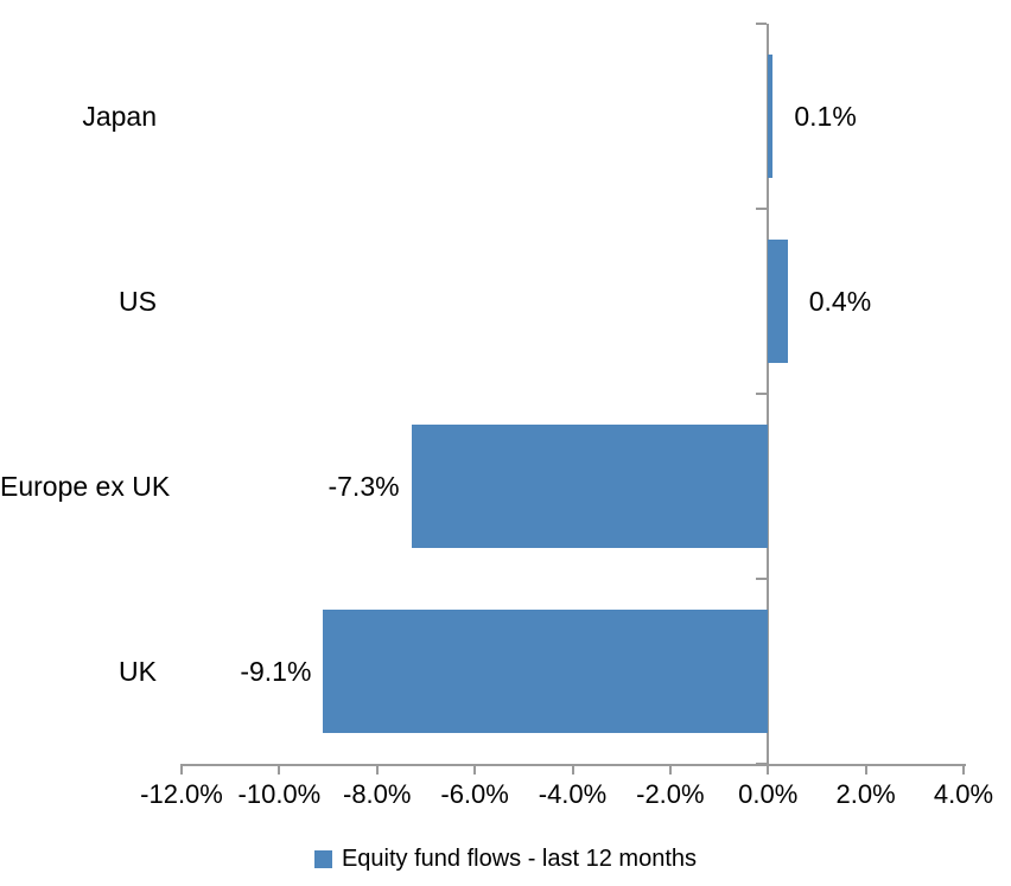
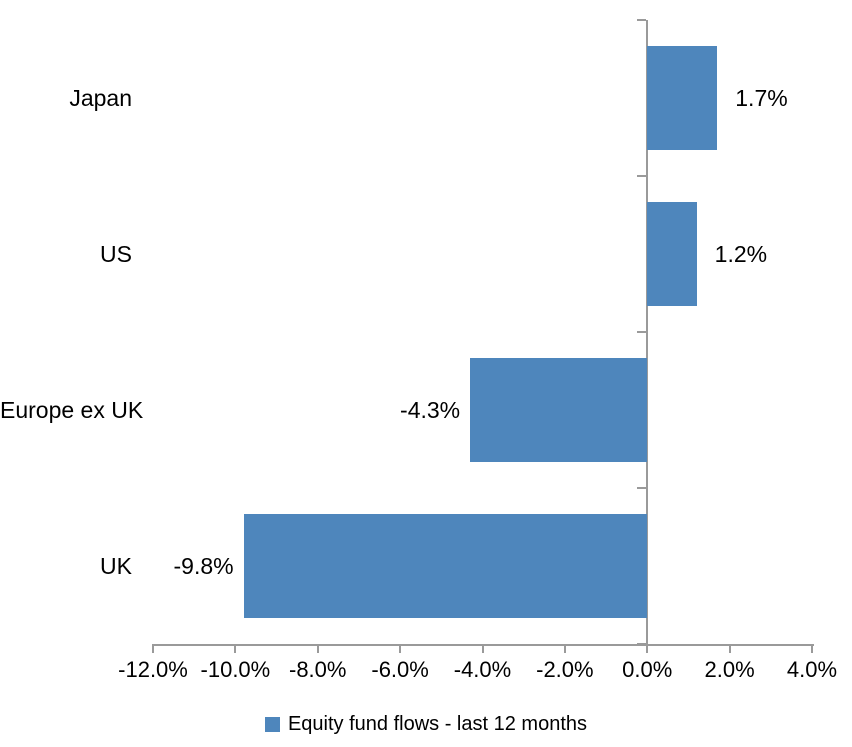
Japan: 0.1% -> 1.7%
US: 0.4% -> 1.2%
Europe ex UK: -7.3% -> -4.3%
UK: -9.1% -> -9.8%
